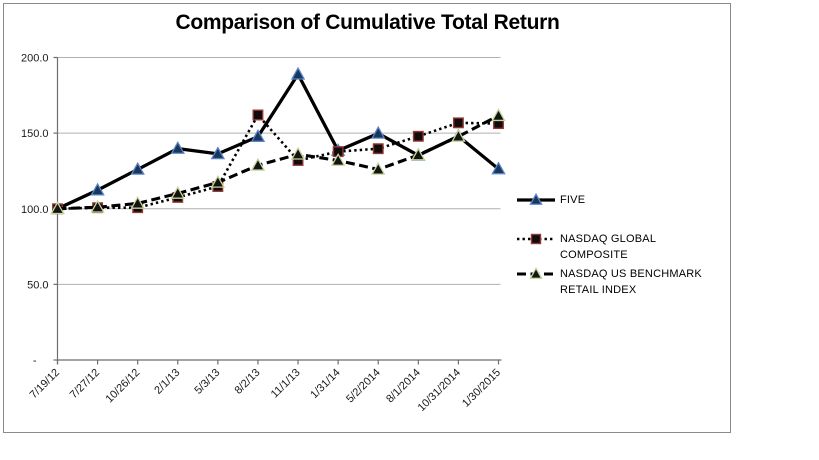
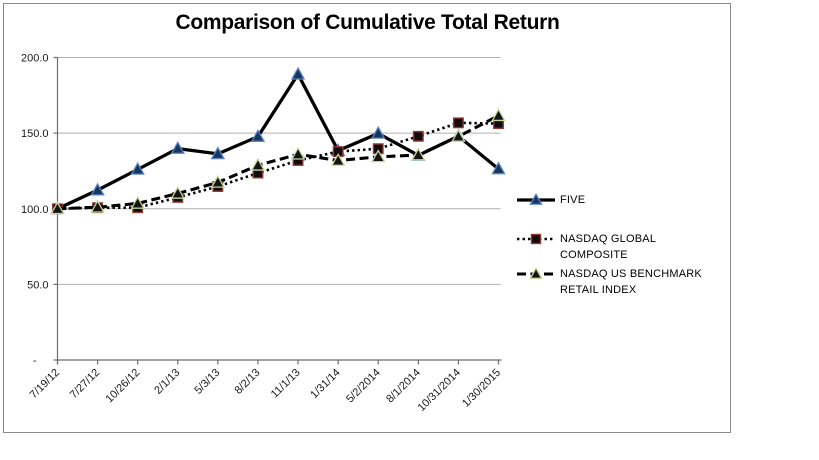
NASDAQ GLOBAL COMPOSITE/8/2/13: 162 -> 124
NASDAQ US BENCHMARK RETAIL INDEX/5/2/2014: 126 -> 134
